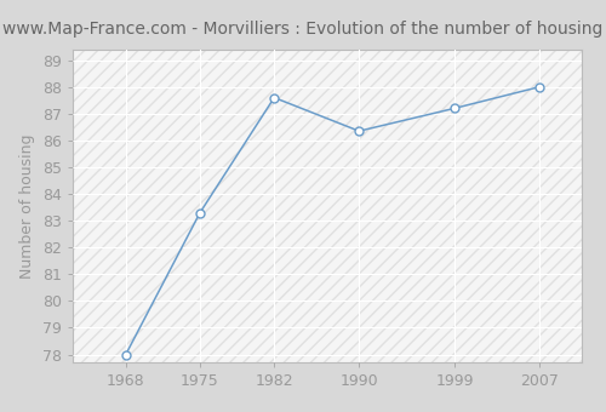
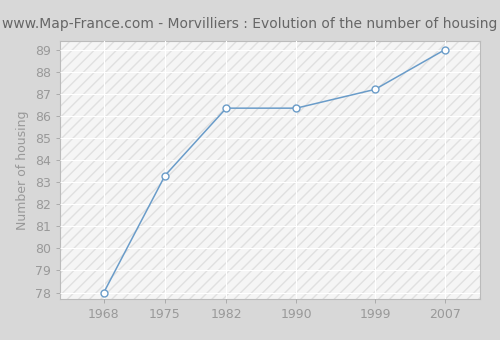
1982: 87.60 -> 86.35
2007: 88.00 -> 89.00
